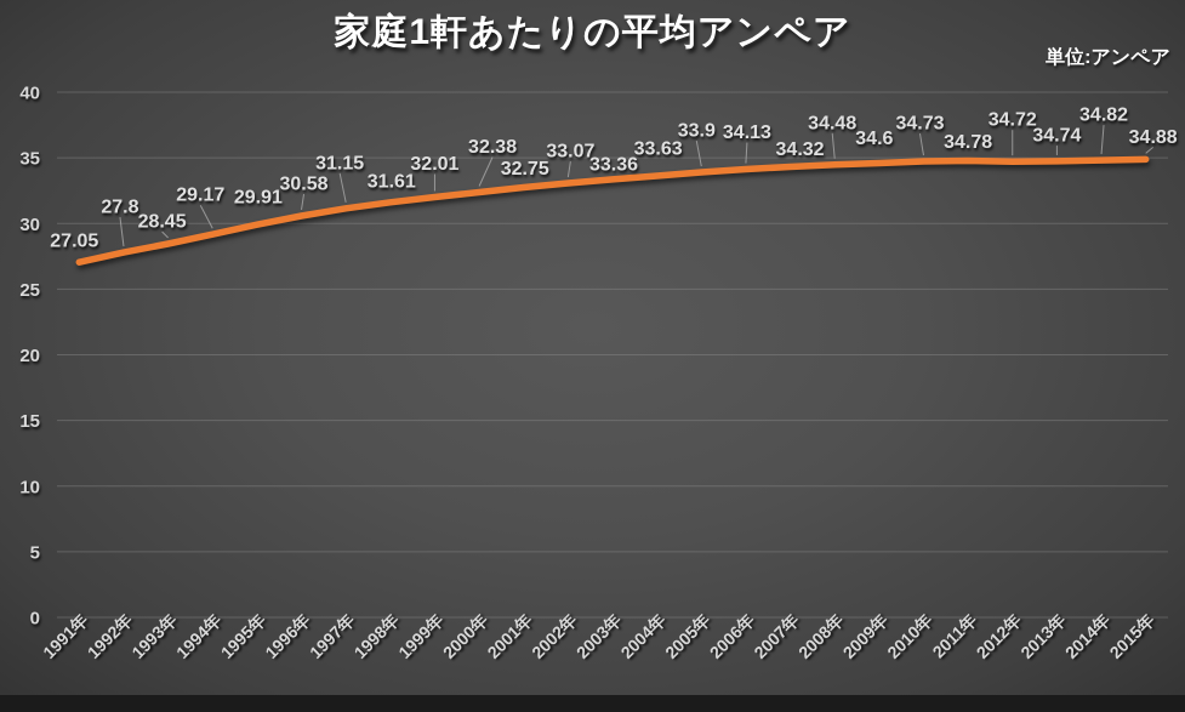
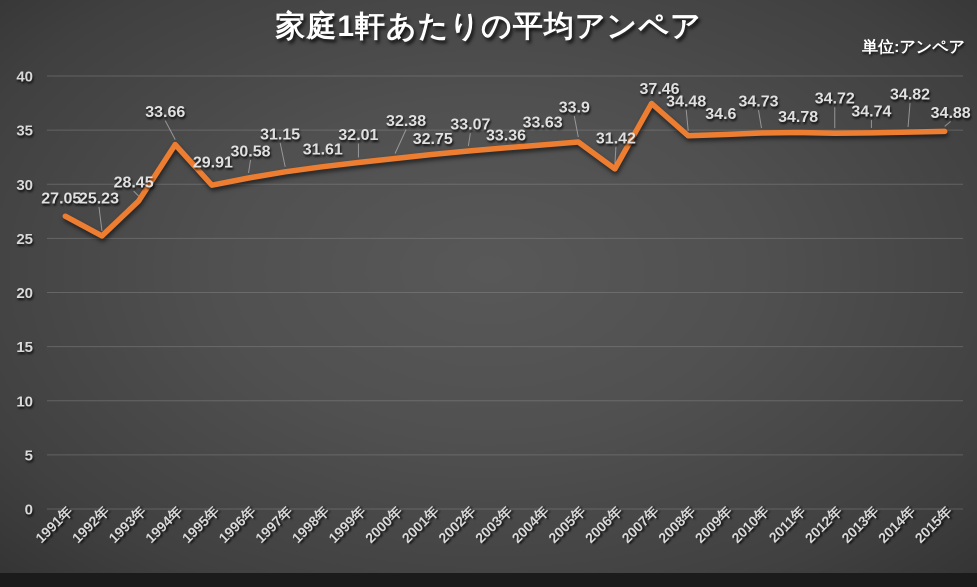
1992年: 27.8 -> 25.23
1994年: 29.17 -> 33.66
2006年: 34.13 -> 31.42
2007年: 34.32 -> 37.46
